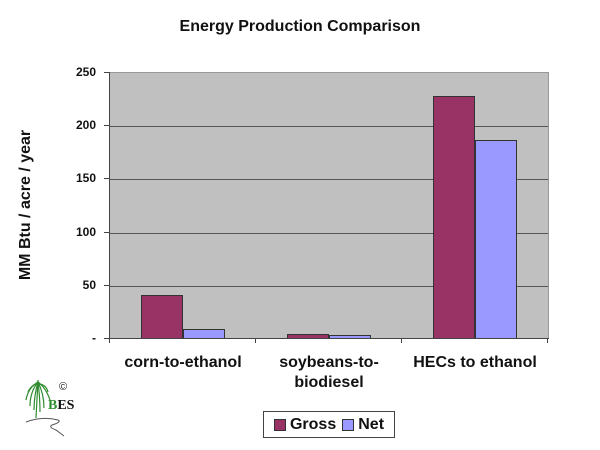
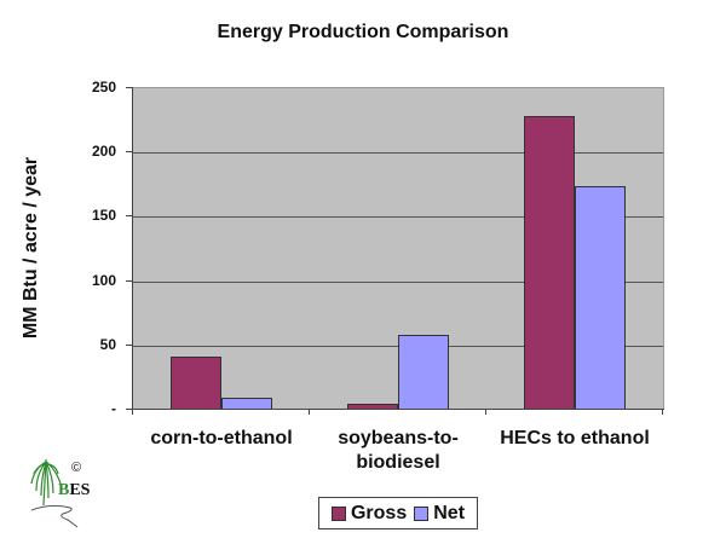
Net/soybeans-to-biodiesel: 4 -> 58
Net/HECs to ethanol: 187 -> 174
